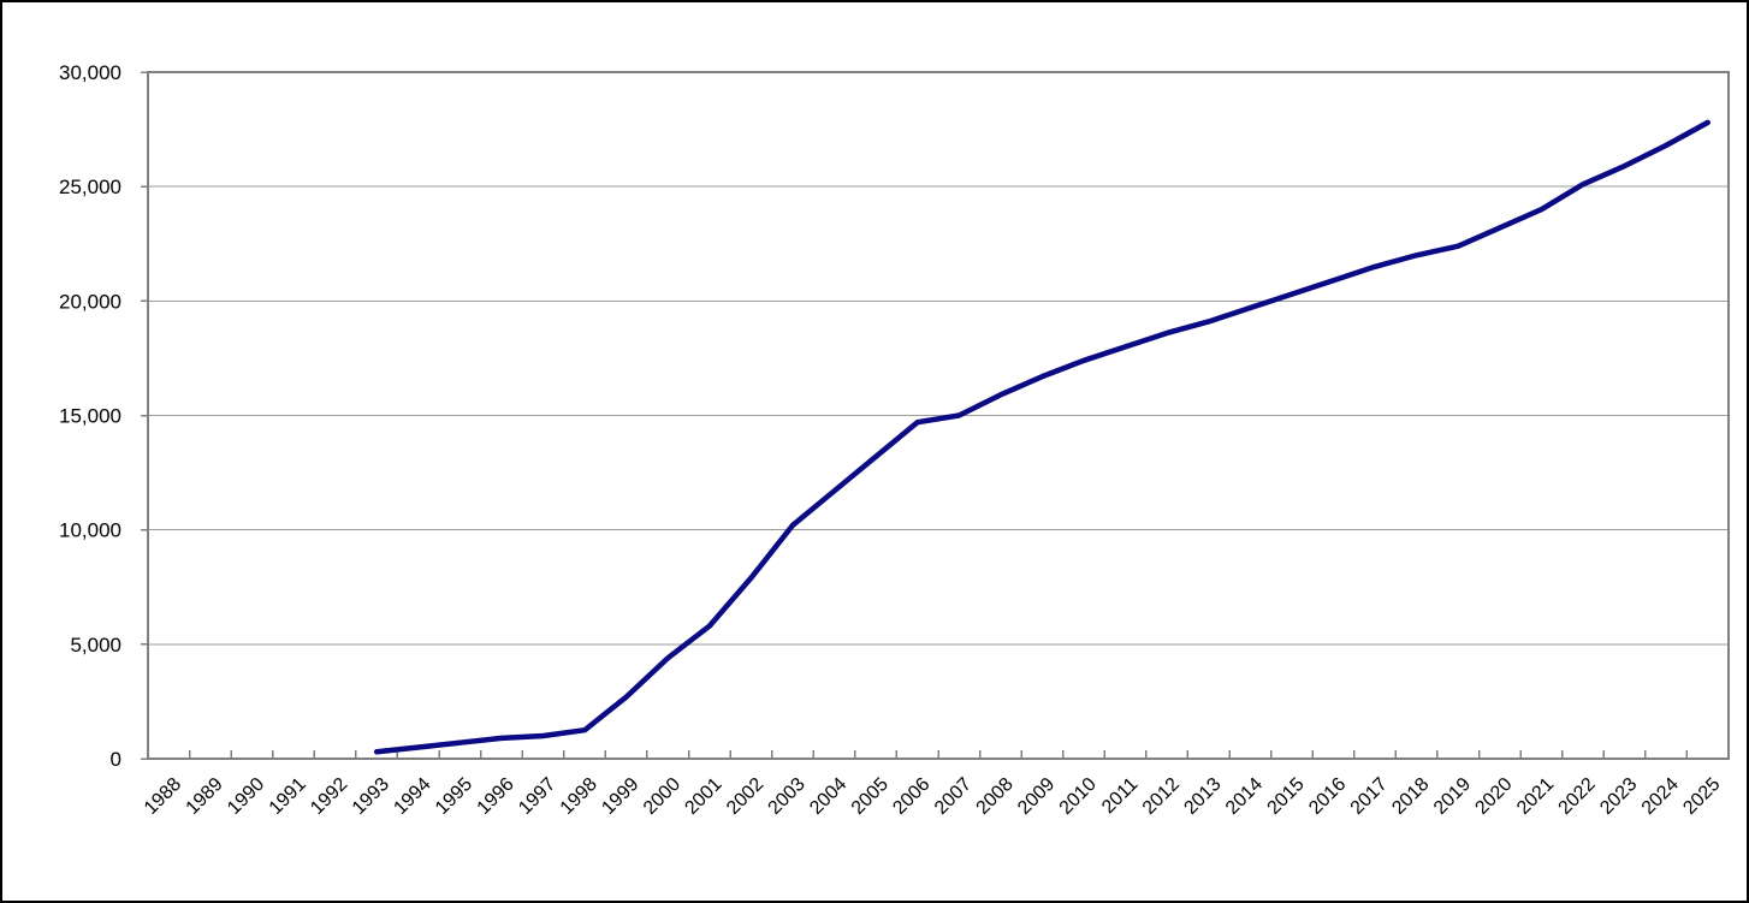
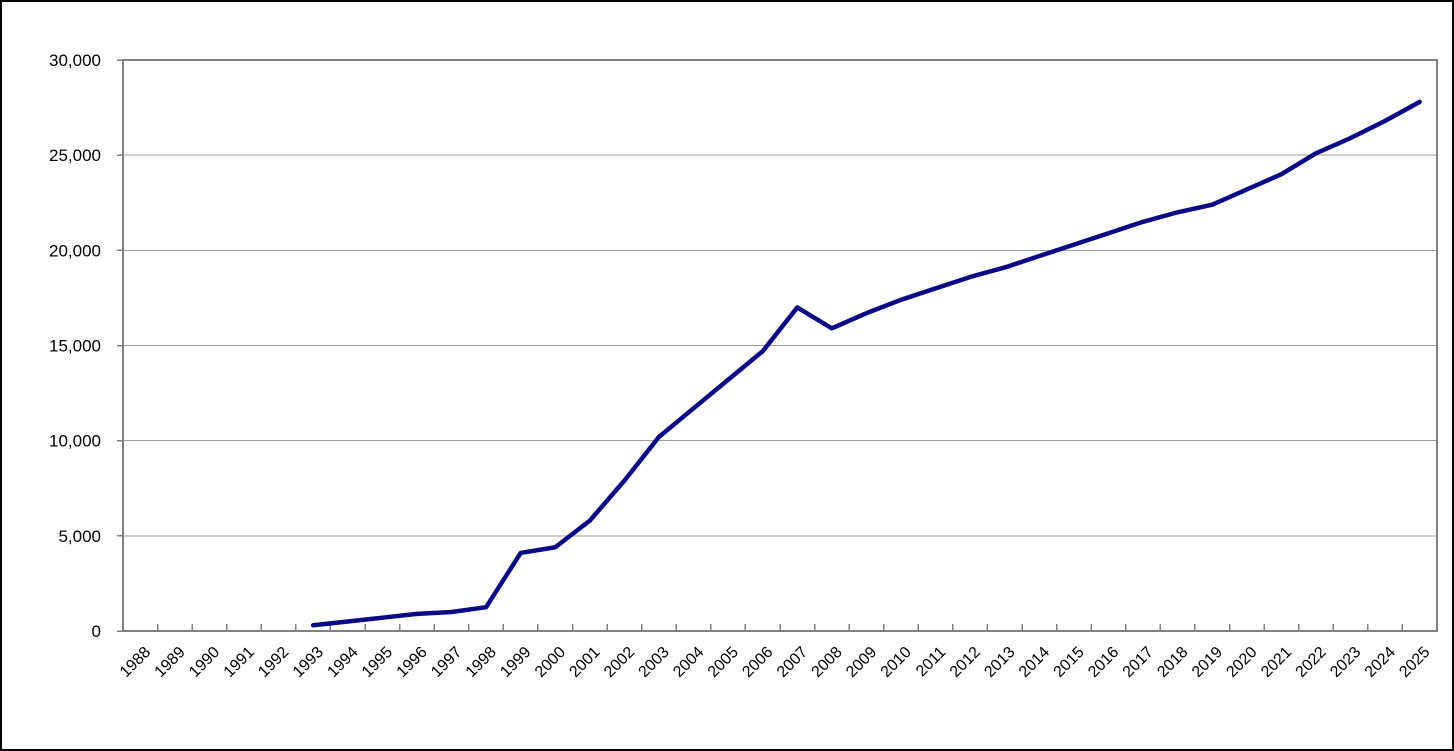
1999: 2700 -> 4100
2007: 15000 -> 17000
